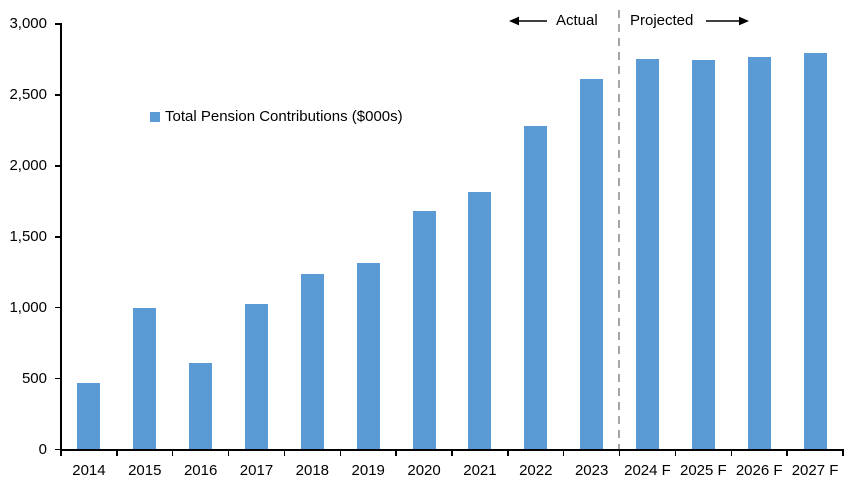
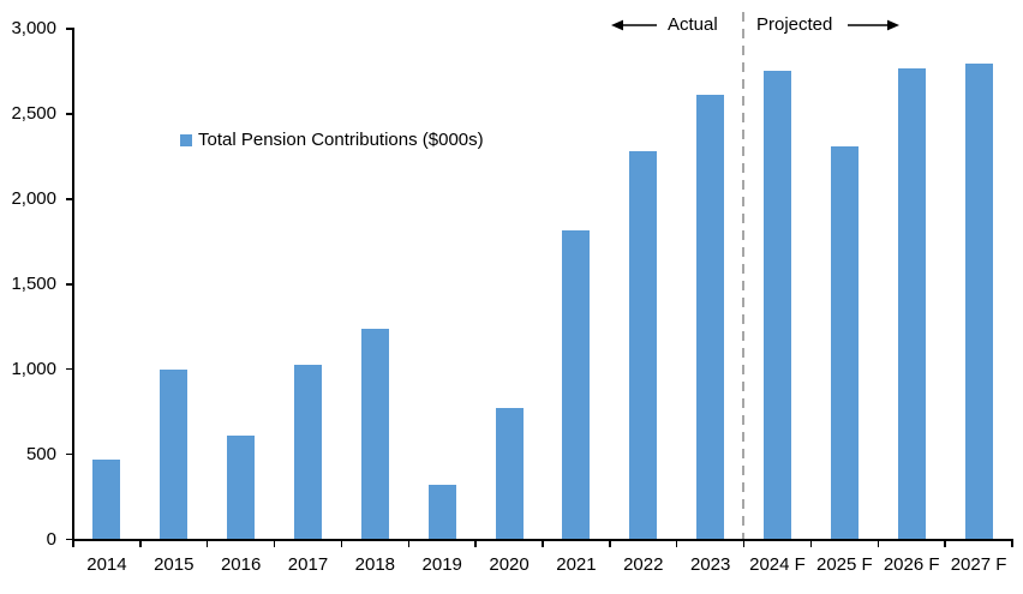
2019: 1320 -> 320
2020: 1680 -> 770
2025 F: 2740 -> 2310
